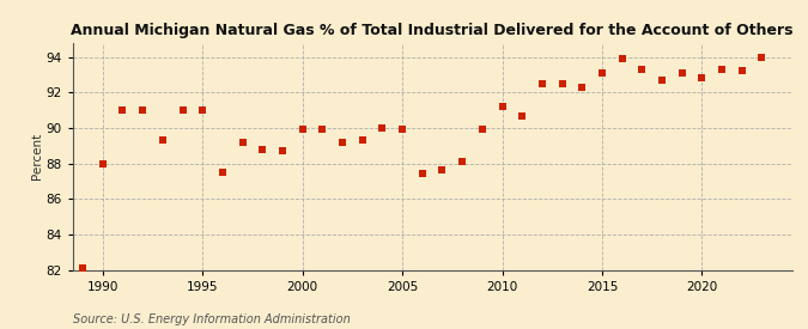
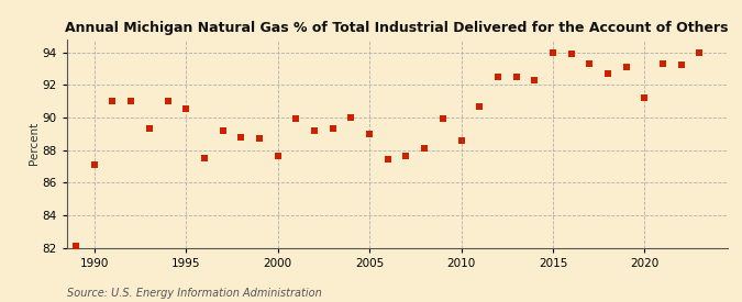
1990: 88.0 -> 87.1
1995: 91.0 -> 90.5
2000: 89.9 -> 87.6
2005: 89.9 -> 89.0
2010: 91.2 -> 88.6
2015: 93.1 -> 94.0
2020: 92.8 -> 91.2
